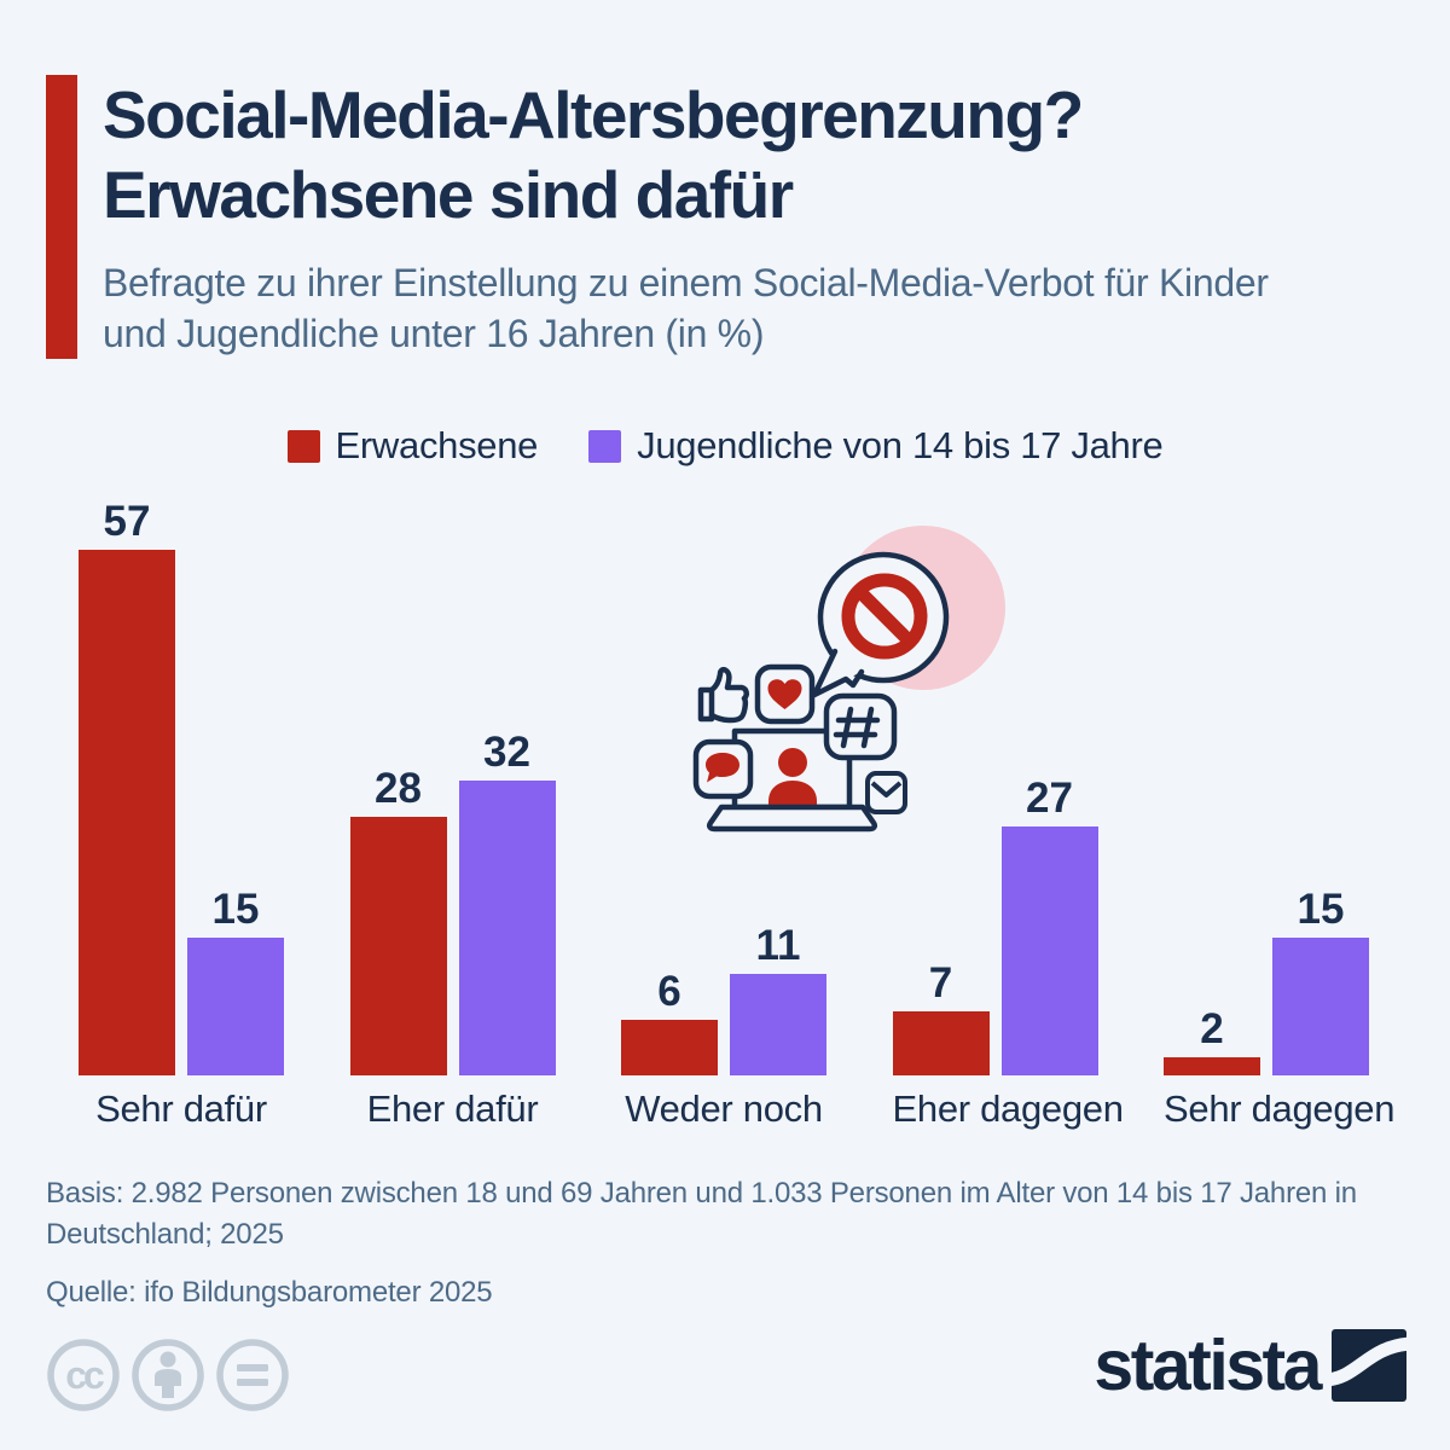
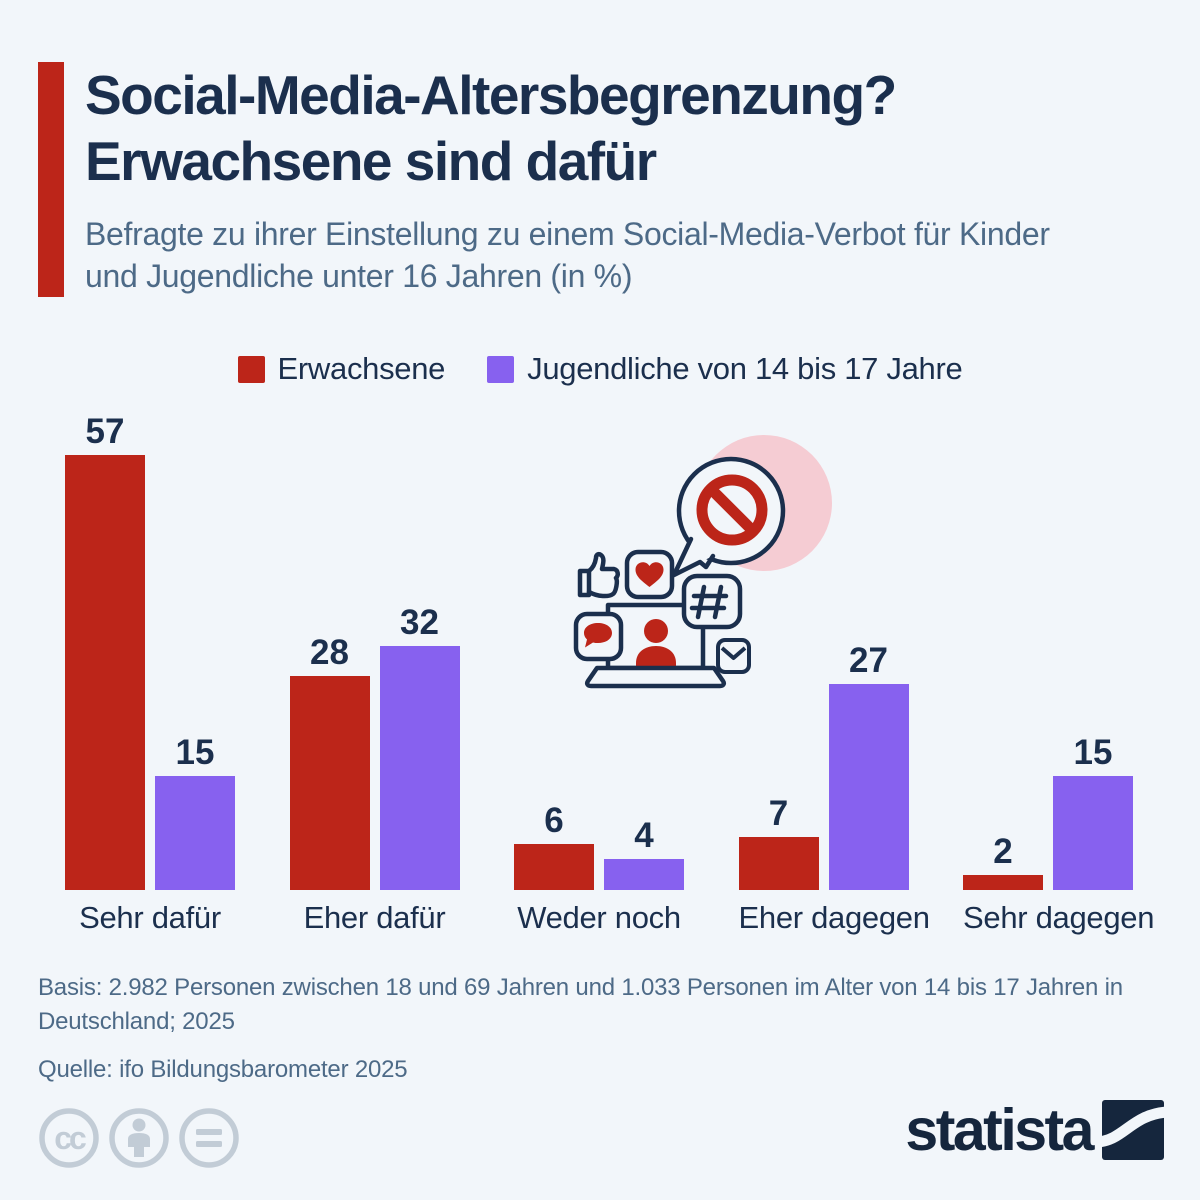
Jugendliche von 14 bis 17 Jahre/Weder noch: 11 -> 4
